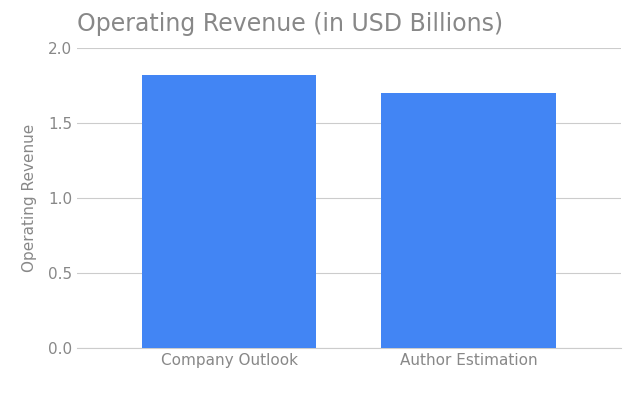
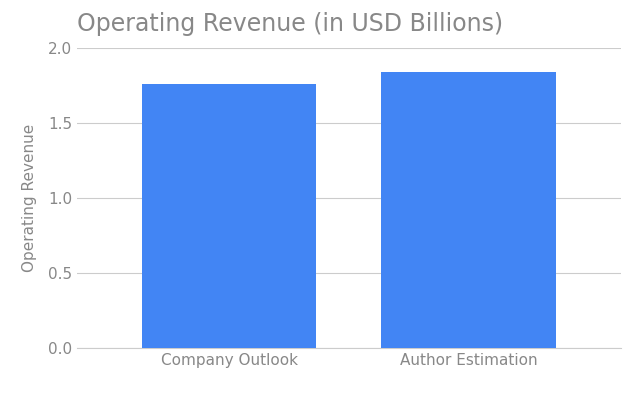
Company Outlook: 1.82 -> 1.76
Author Estimation: 1.70 -> 1.84
